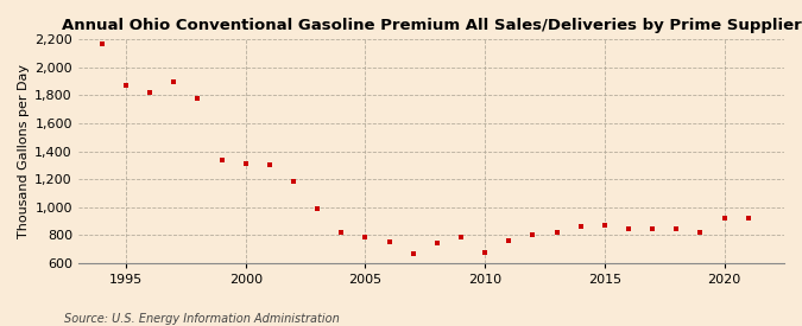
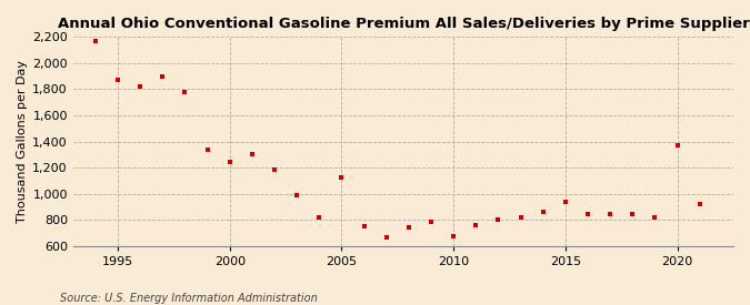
2000: 1,310 -> 1,240
2005: 780 -> 1,120
2015: 870 -> 940
2020: 920 -> 1,370
